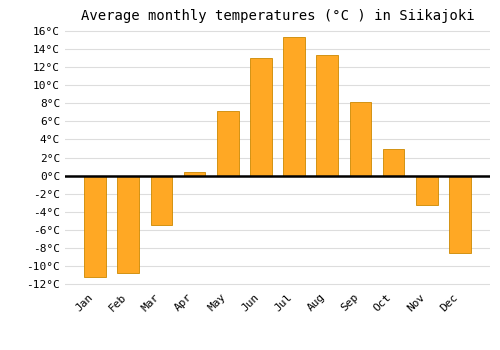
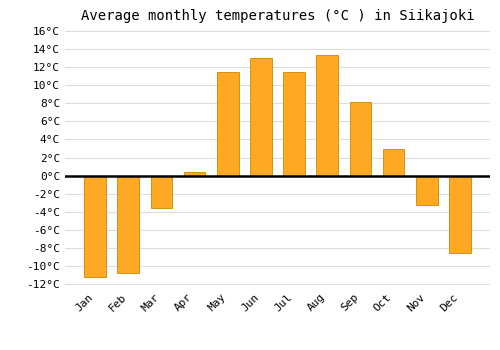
Mar: -5.5°C -> -3.6°C
May: 7.1°C -> 11.4°C
Jul: 15.3°C -> 11.4°C
